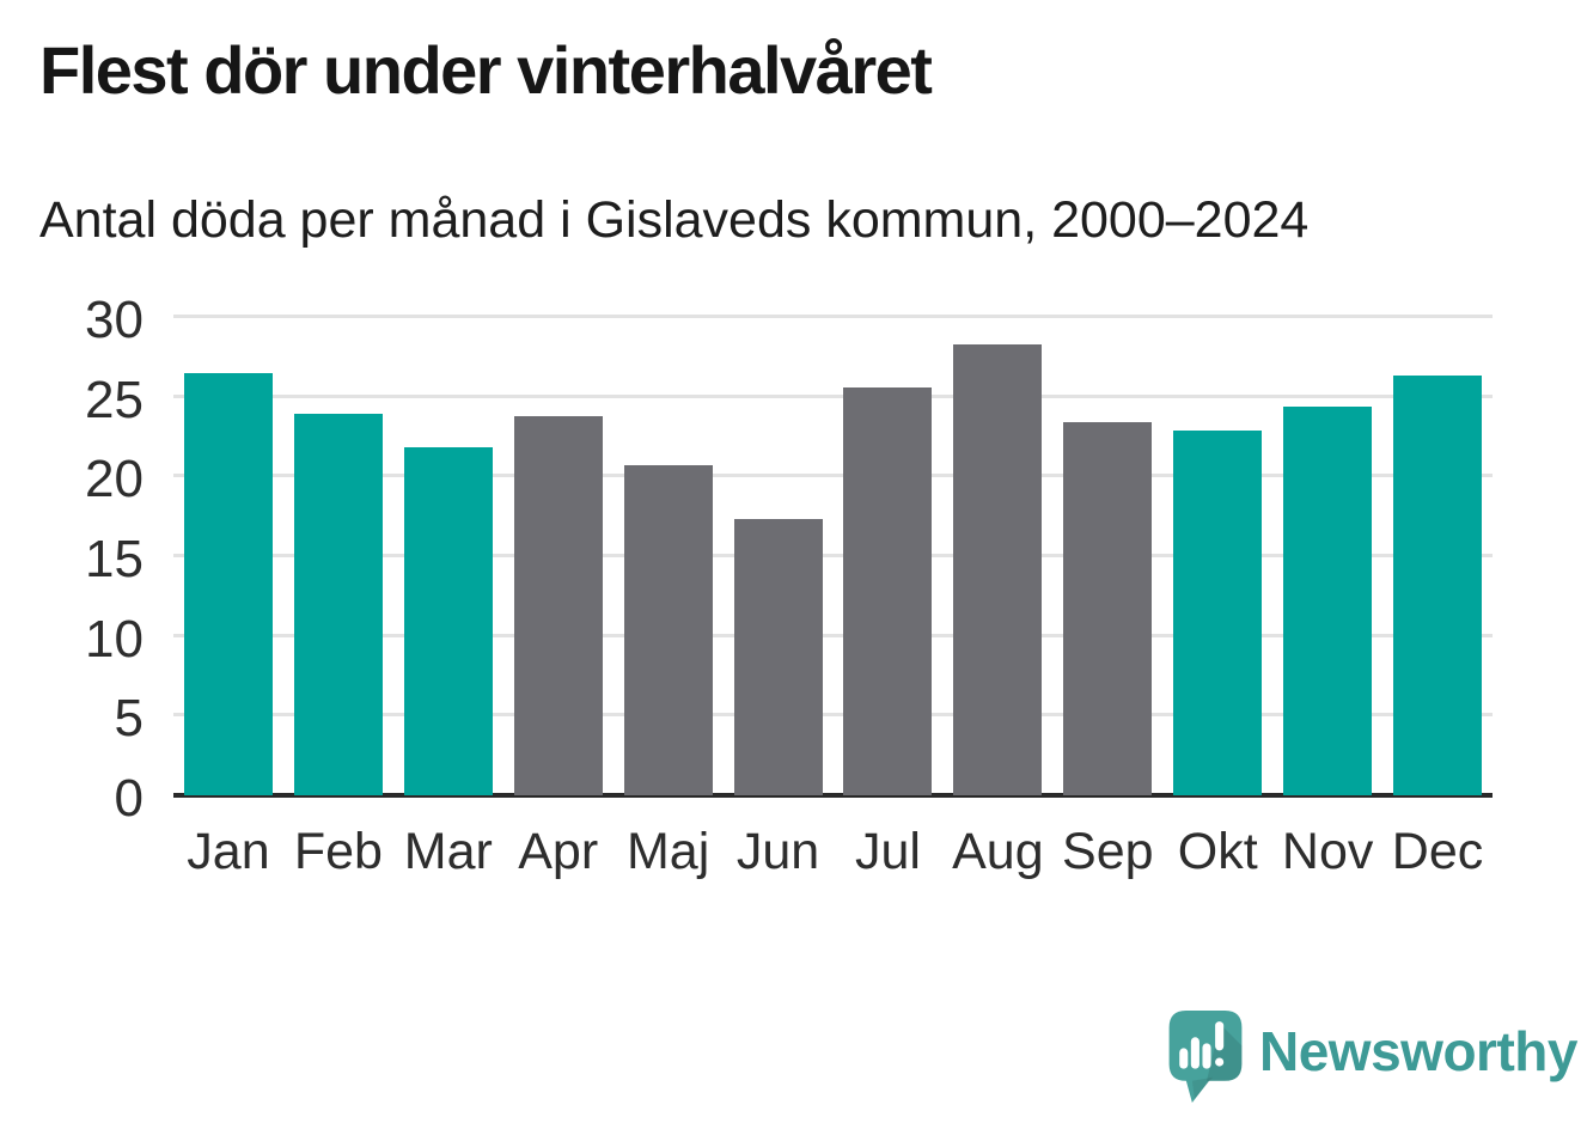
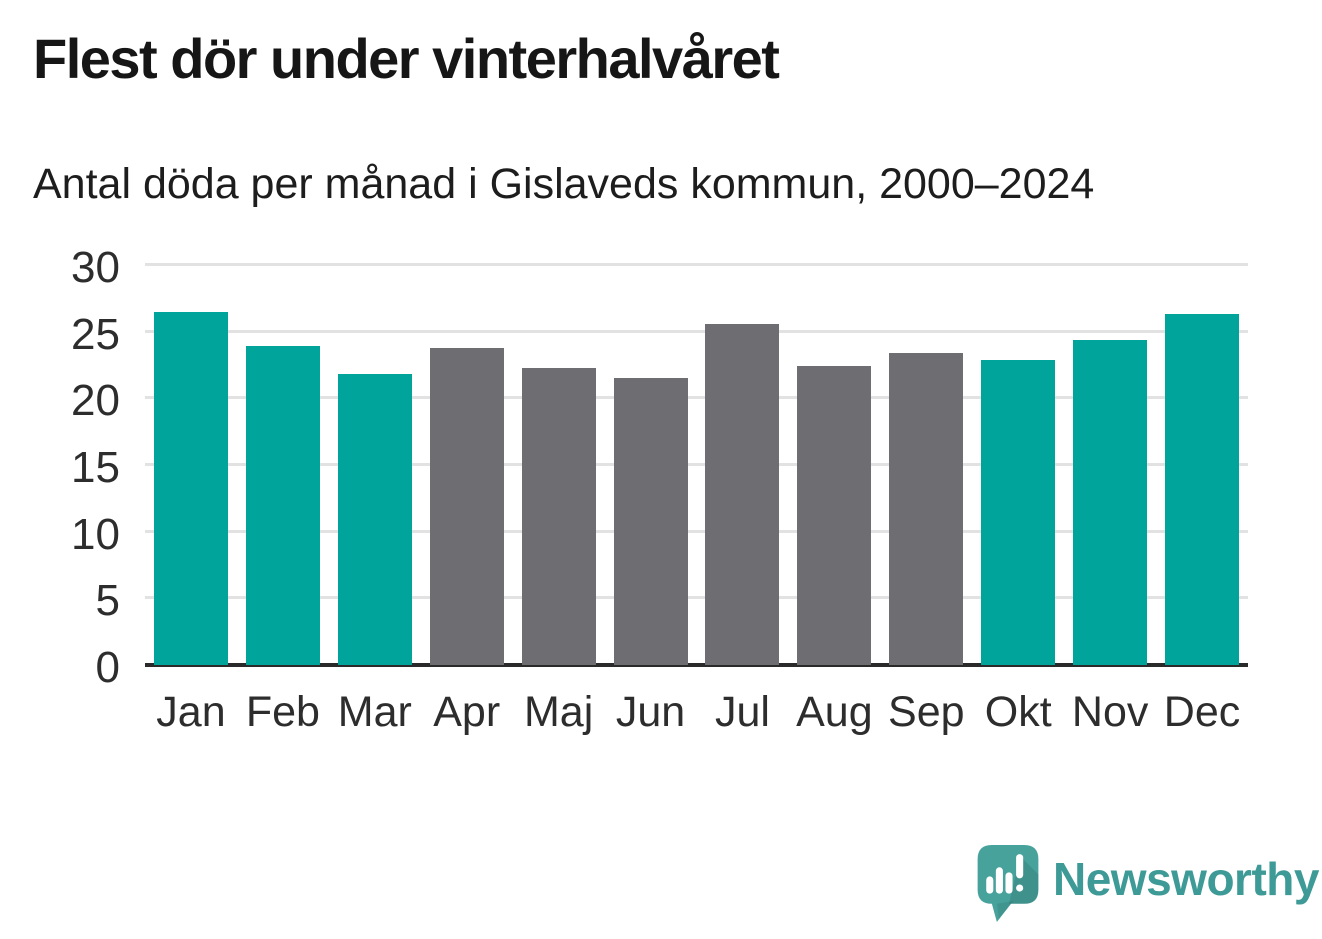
Maj: 20.7 -> 22.3
Jun: 17.3 -> 21.5
Aug: 28.3 -> 22.4
